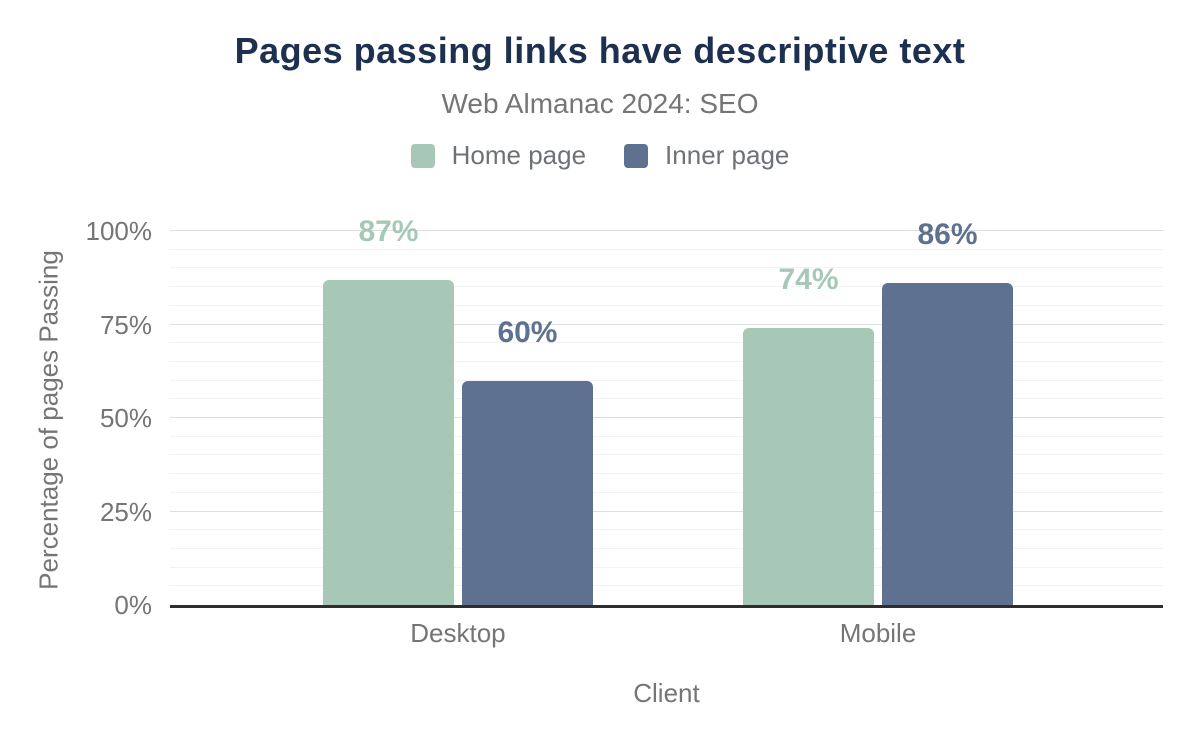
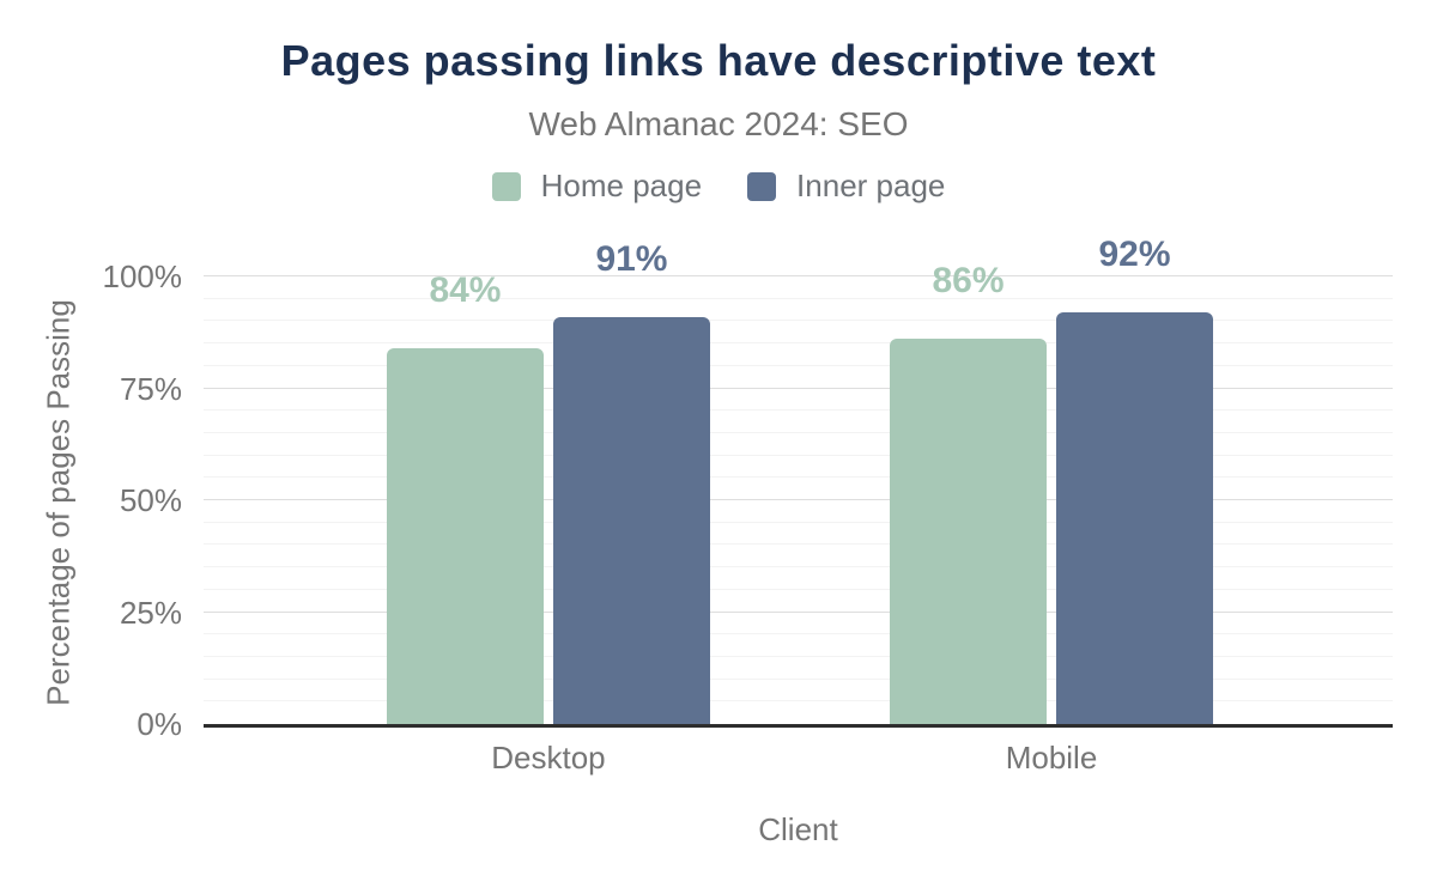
Home page/Desktop: 87% -> 84%
Inner page/Desktop: 60% -> 91%
Home page/Mobile: 74% -> 86%
Inner page/Mobile: 86% -> 92%
